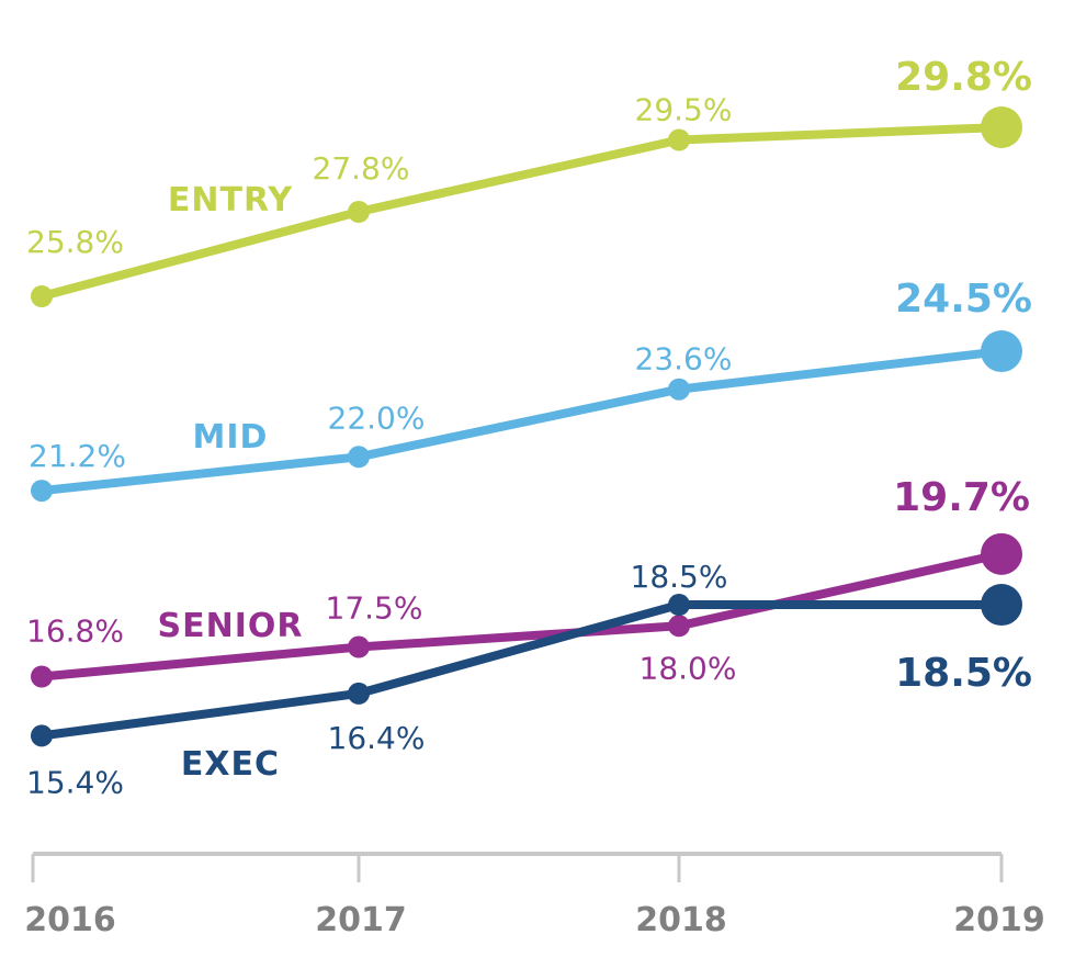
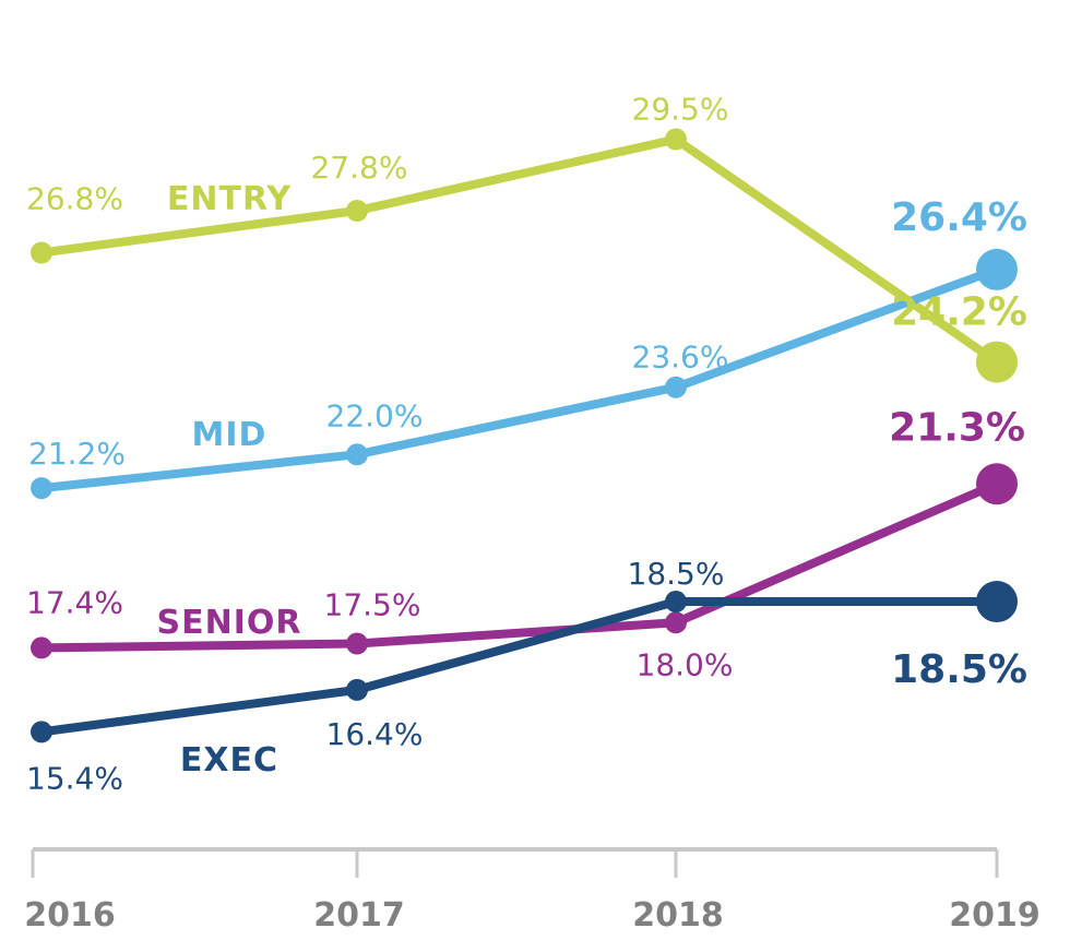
ENTRY/2016: 25.8% -> 26.8%
SENIOR/2016: 16.8% -> 17.4%
ENTRY/2019: 29.8% -> 24.2%
MID/2019: 24.5% -> 26.4%
SENIOR/2019: 19.7% -> 21.3%
